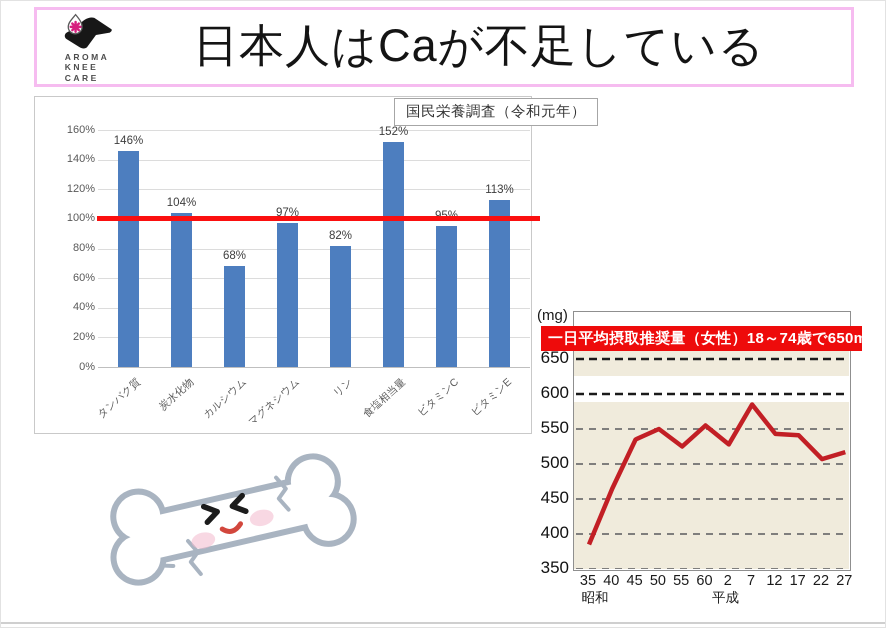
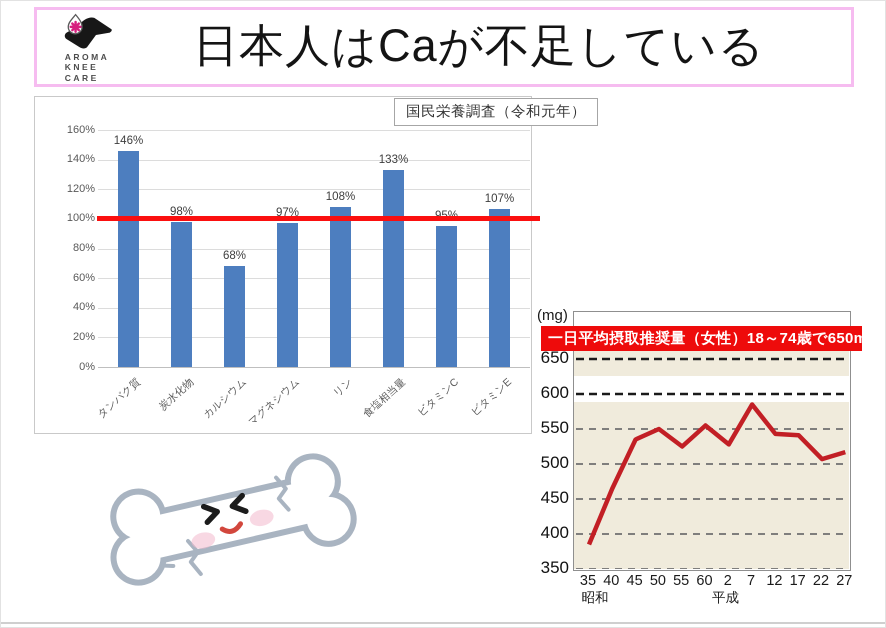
国民栄養調査（令和元年）/炭水化物: 104% -> 98%
国民栄養調査（令和元年）/リン: 82% -> 108%
国民栄養調査（令和元年）/食塩相当量: 152% -> 133%
国民栄養調査（令和元年）/ビタミンE: 113% -> 107%
